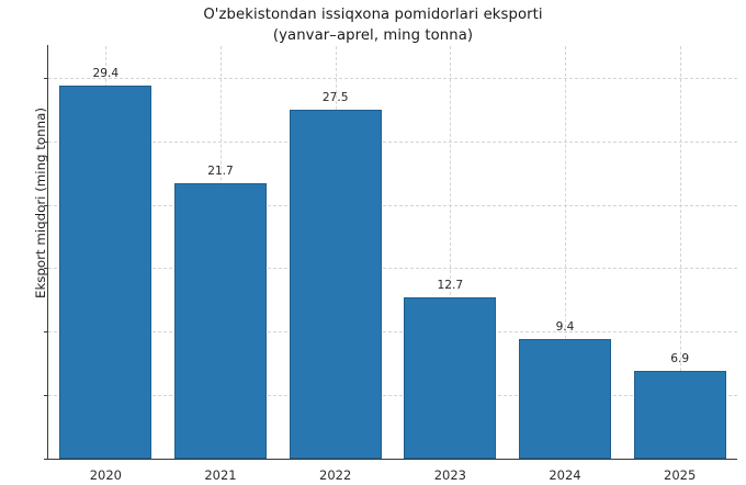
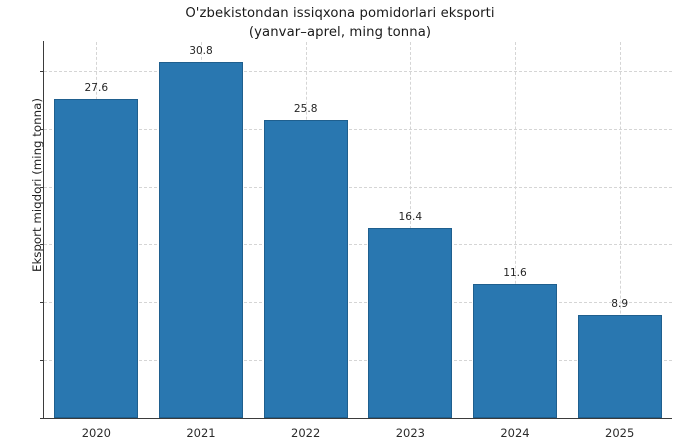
2020: 29.4 -> 27.6
2021: 21.7 -> 30.8
2022: 27.5 -> 25.8
2023: 12.7 -> 16.4
2024: 9.4 -> 11.6
2025: 6.9 -> 8.9
